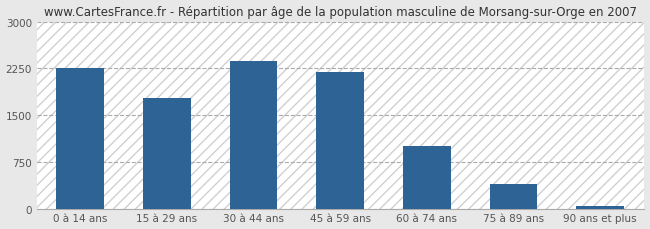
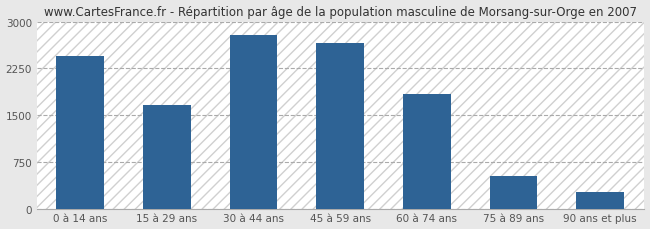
0 à 14 ans: 2260 -> 2440
15 à 29 ans: 1780 -> 1660
30 à 44 ans: 2370 -> 2780
45 à 59 ans: 2200 -> 2660
60 à 74 ans: 1010 -> 1840
75 à 89 ans: 390 -> 520
90 ans et plus: 40 -> 260
